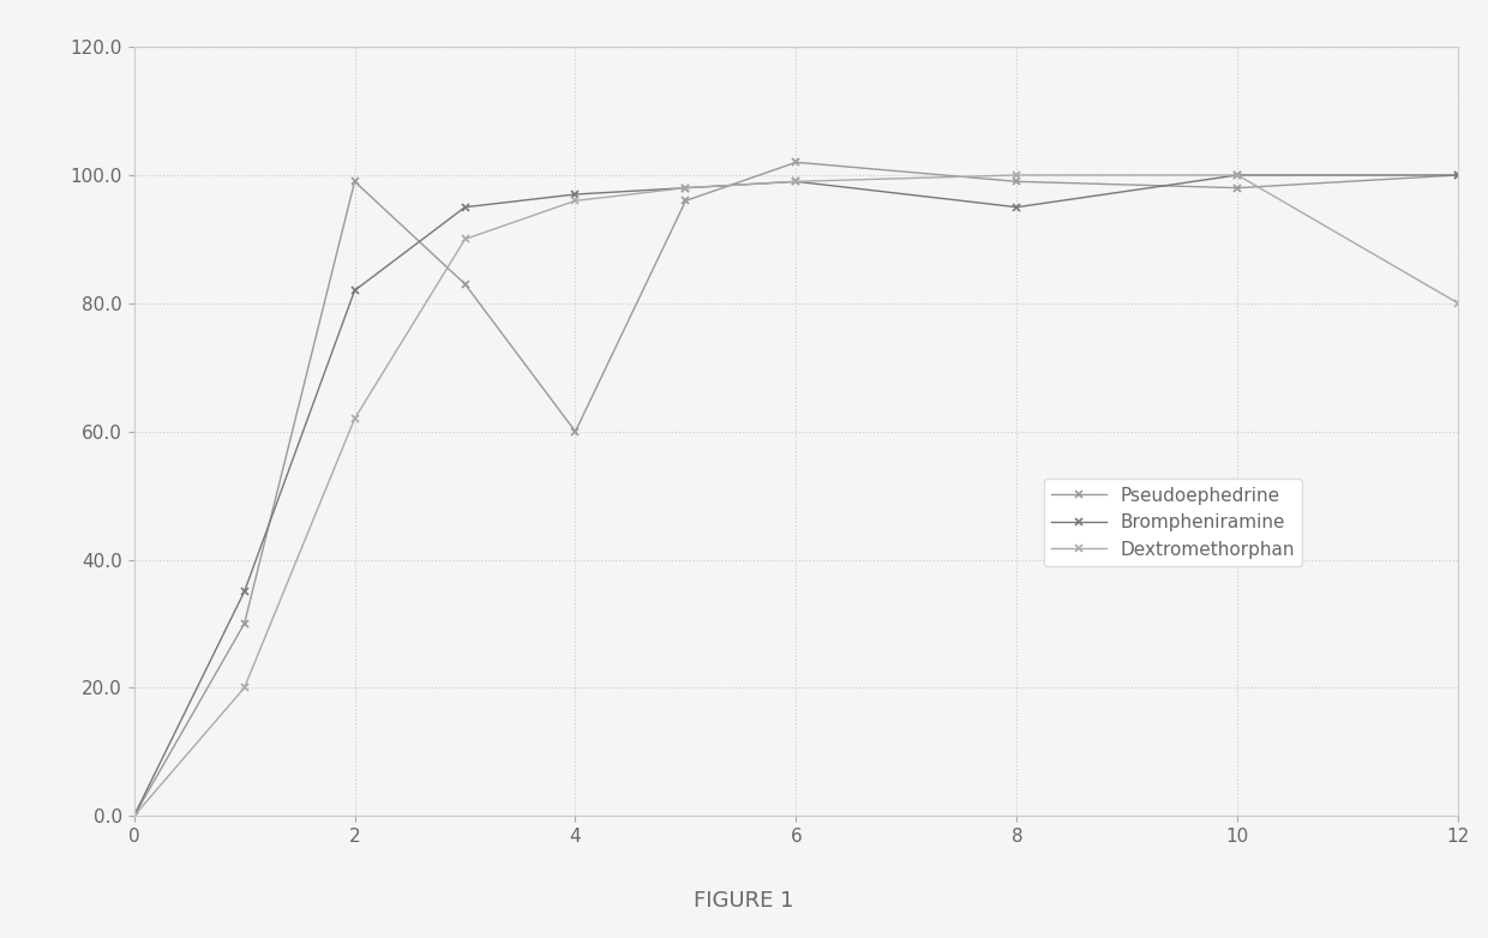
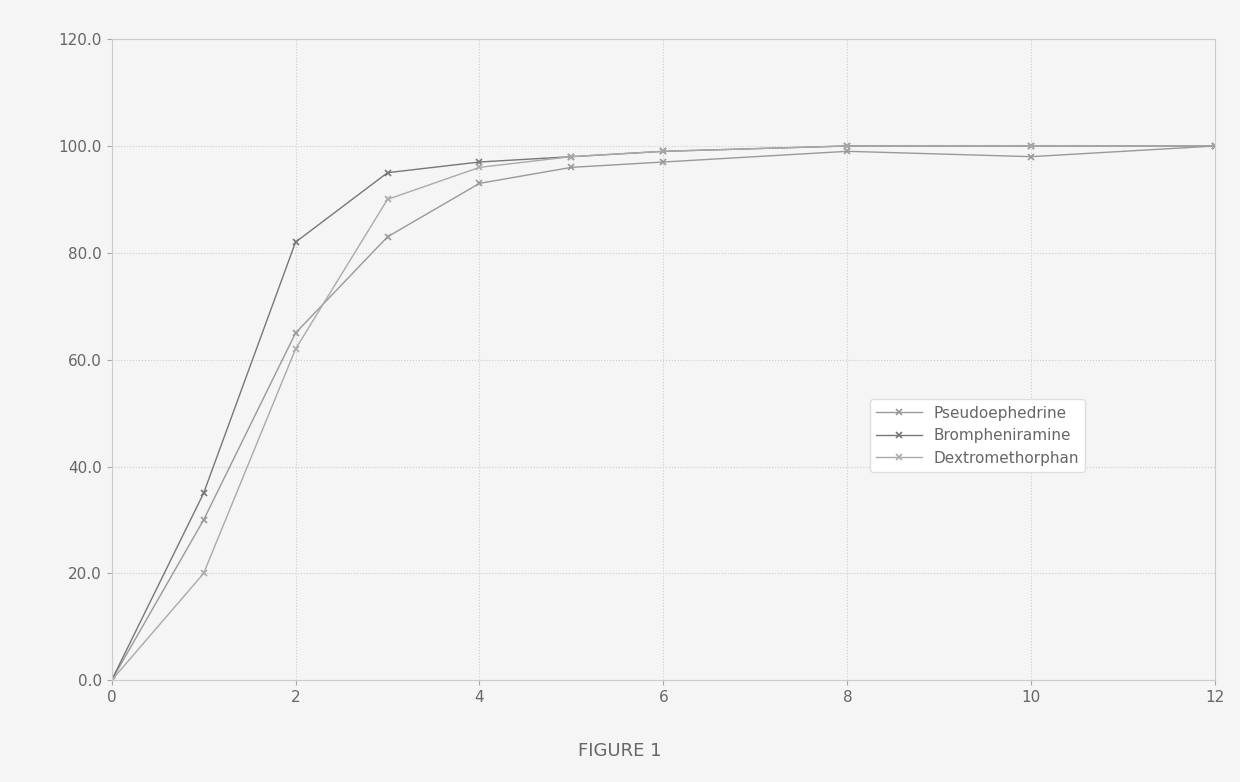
Pseudoephedrine/2: 99 -> 65
Pseudoephedrine/4: 60 -> 93
Pseudoephedrine/6: 102 -> 97
Brompheniramine/8: 95 -> 100
Dextromethorphan/12: 80 -> 100
